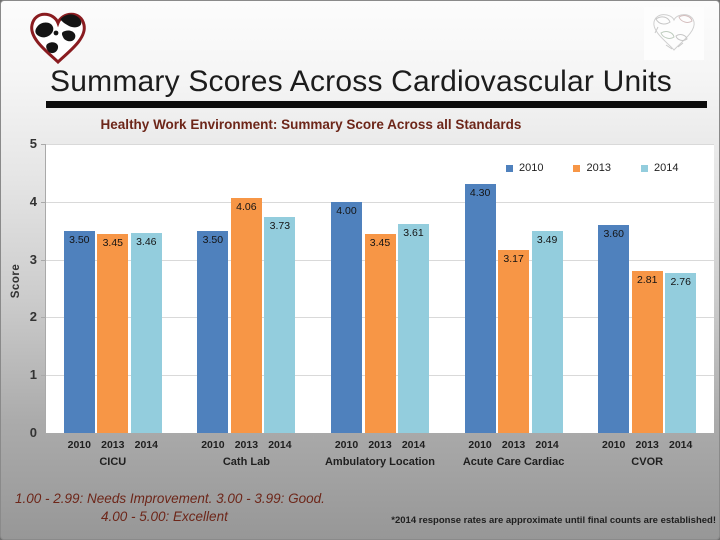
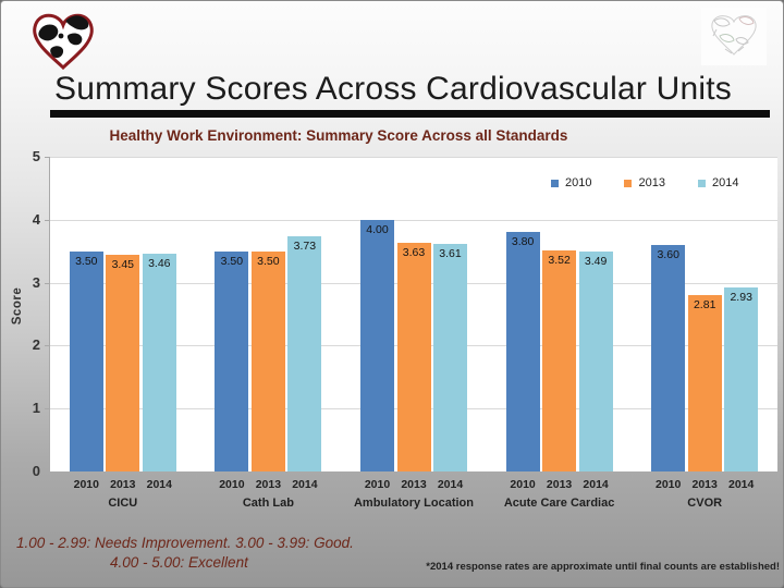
2013/Cath Lab: 4.06 -> 3.50
2013/Ambulatory Location: 3.45 -> 3.63
2010/Acute Care Cardiac: 4.30 -> 3.80
2013/Acute Care Cardiac: 3.17 -> 3.52
2014/CVOR: 2.76 -> 2.93
